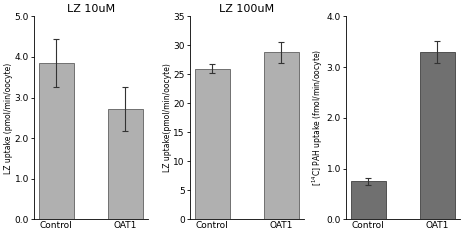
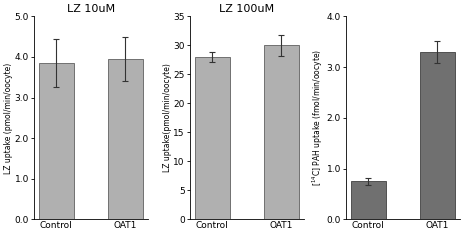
LZ 10uM/OAT1: 2.72 -> 3.95
LZ 100uM/Control: 26.0 -> 28.0
LZ 100uM/OAT1: 28.8 -> 30.0
